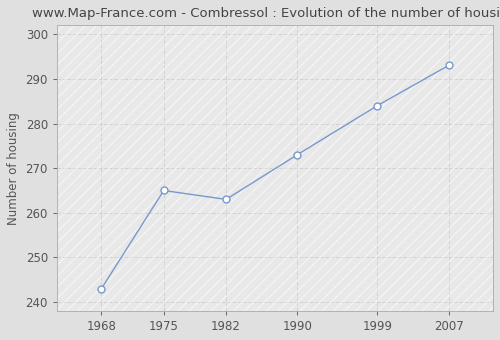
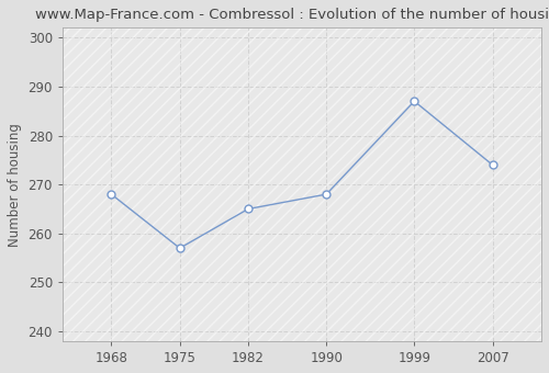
1968: 243 -> 268
1975: 265 -> 257
1982: 263 -> 265
1990: 273 -> 268
1999: 284 -> 287
2007: 293 -> 274
